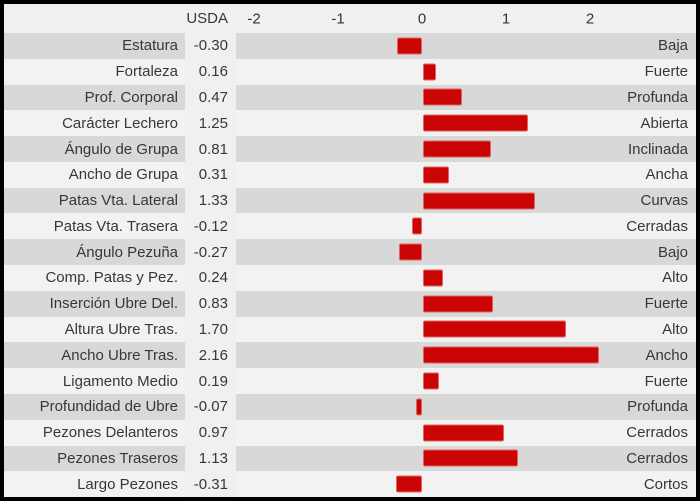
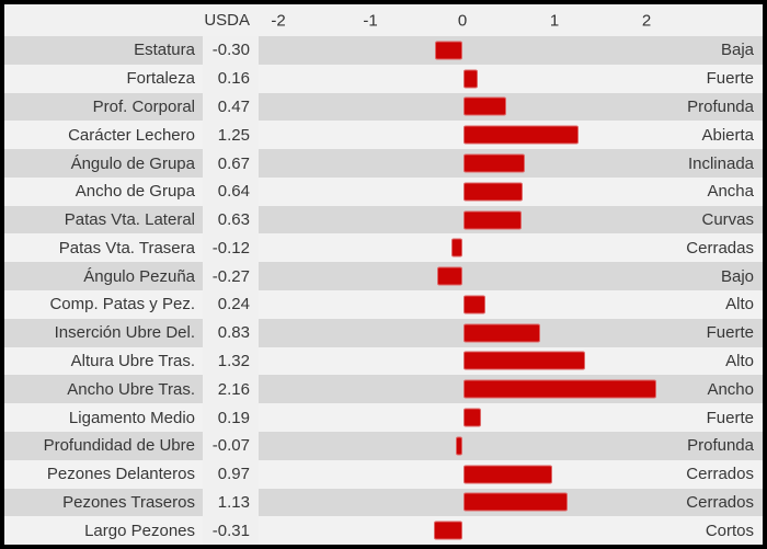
Ángulo de Grupa: 0.81 -> 0.67
Ancho de Grupa: 0.31 -> 0.64
Patas Vta. Lateral: 1.33 -> 0.63
Altura Ubre Tras.: 1.70 -> 1.32
